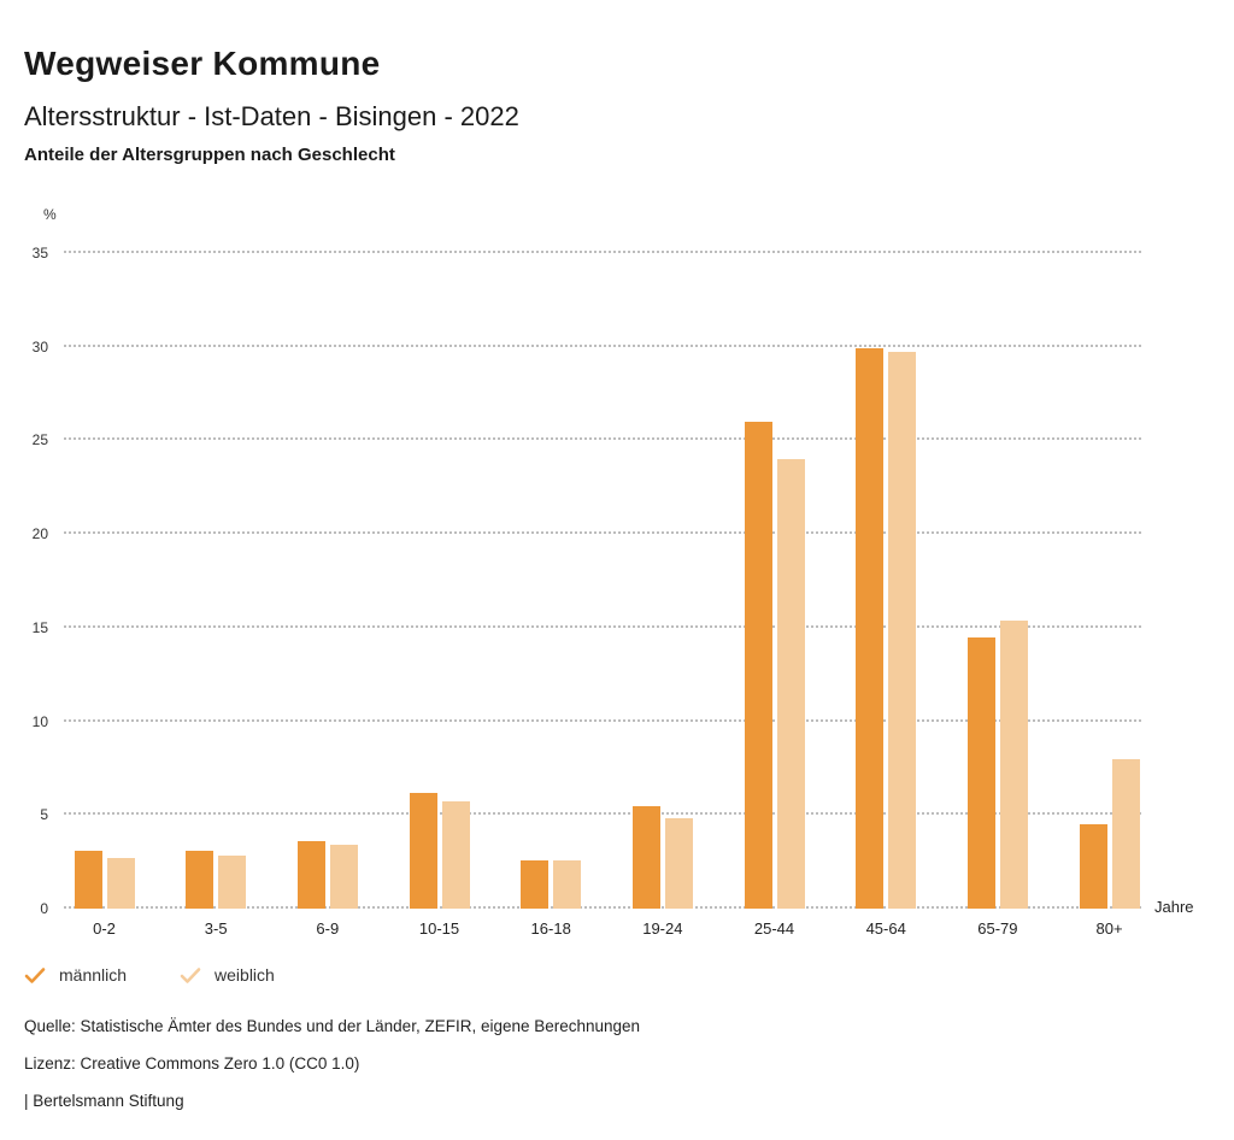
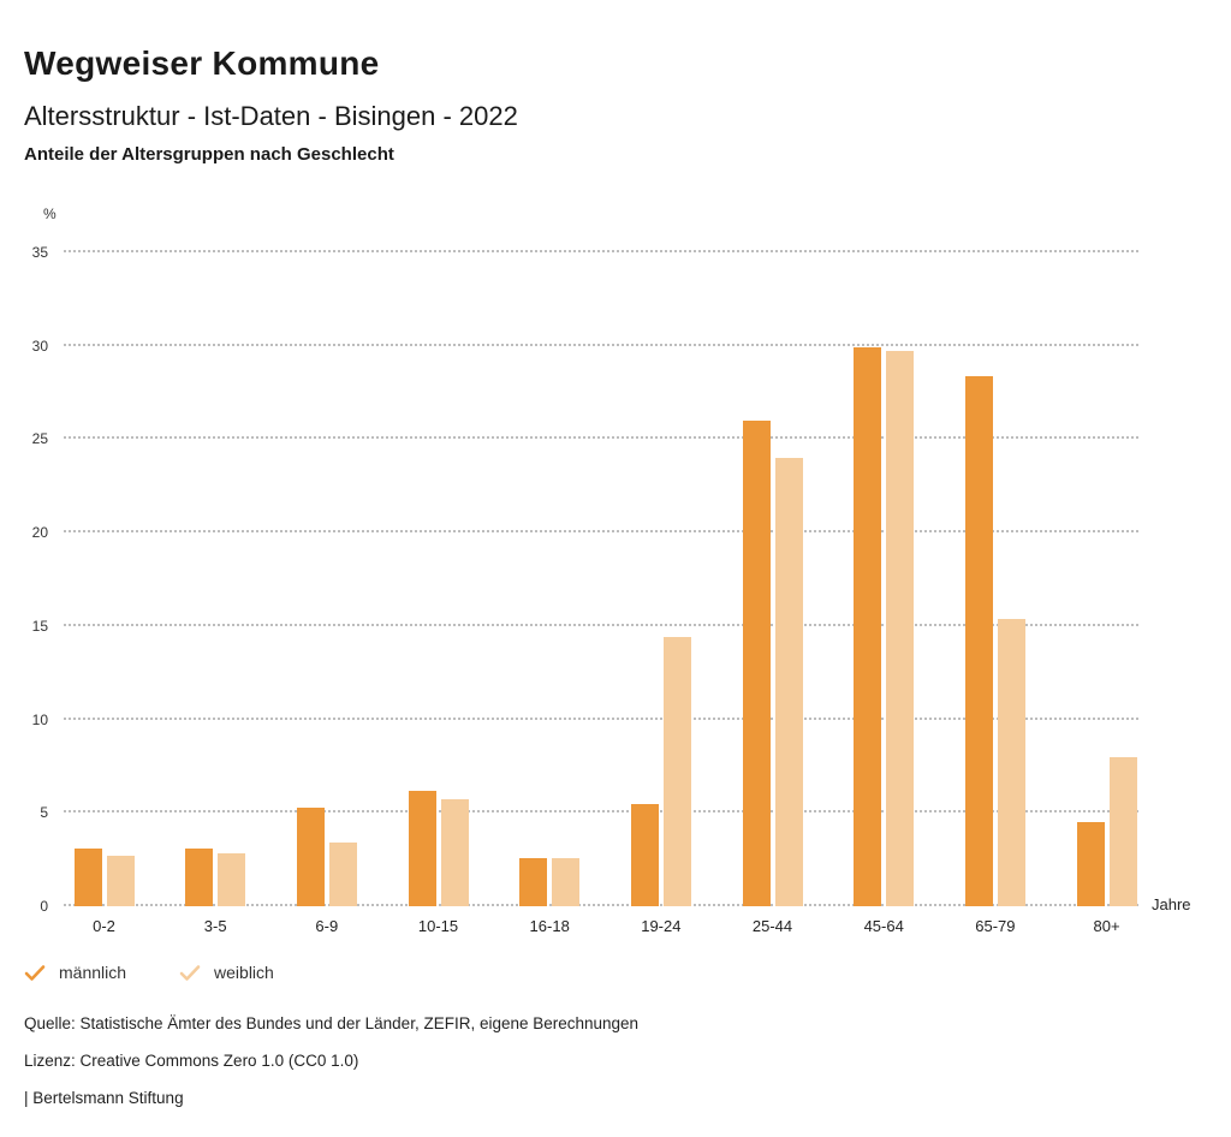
männlich/6-9: 3.6 -> 5.3
weiblich/19-24: 4.8 -> 14.4
männlich/65-79: 14.5 -> 28.4
